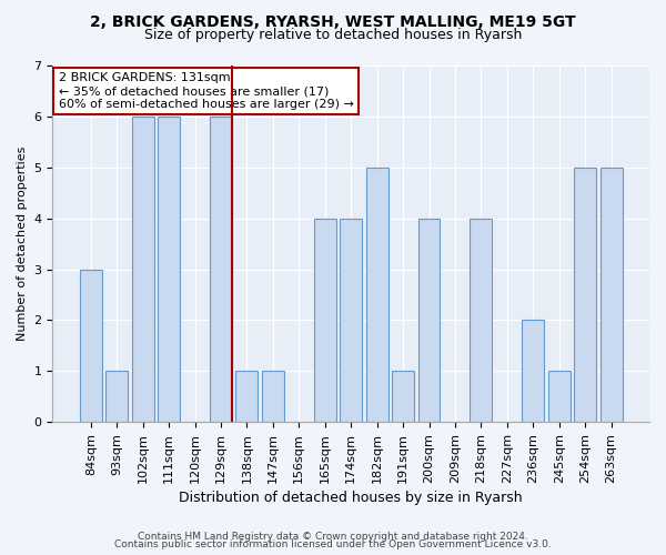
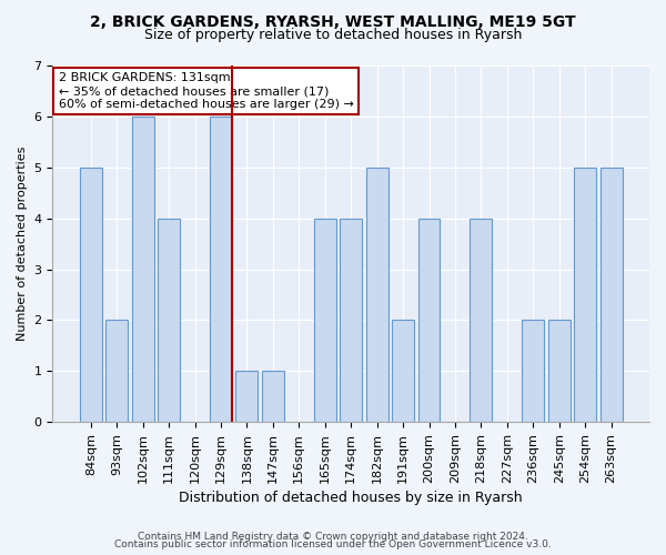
84sqm: 3 -> 5
93sqm: 1 -> 2
111sqm: 6 -> 4
191sqm: 1 -> 2
245sqm: 1 -> 2
